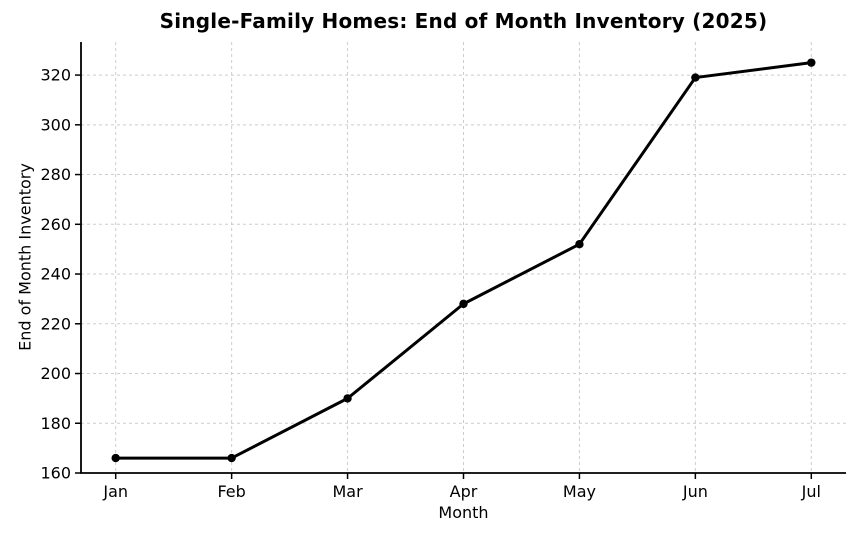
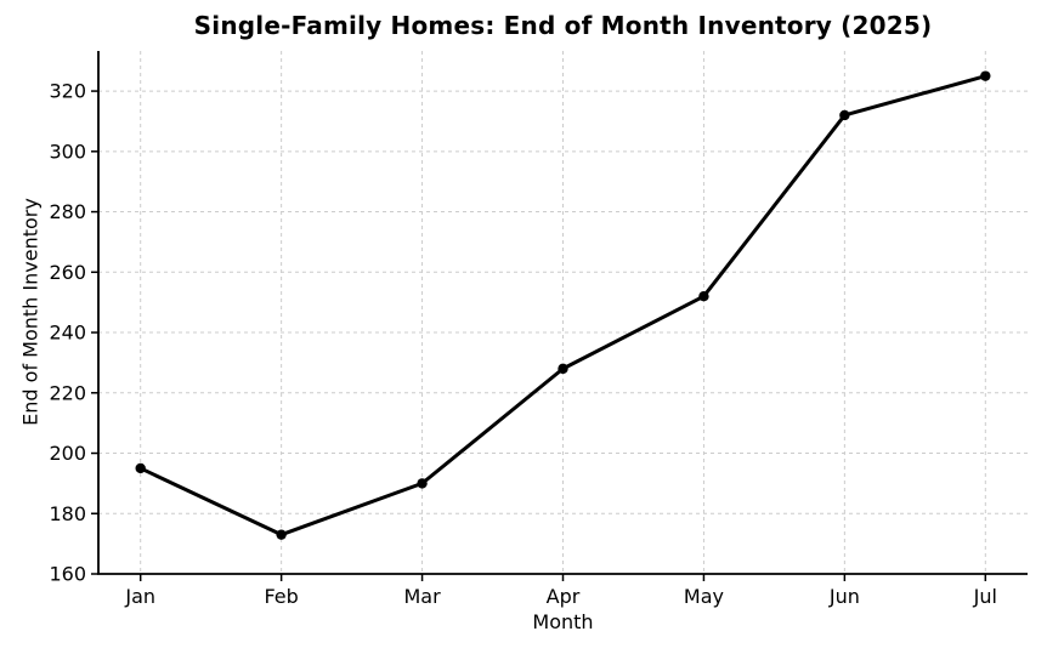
Jan: 166 -> 195
Feb: 166 -> 173
Jun: 319 -> 312
